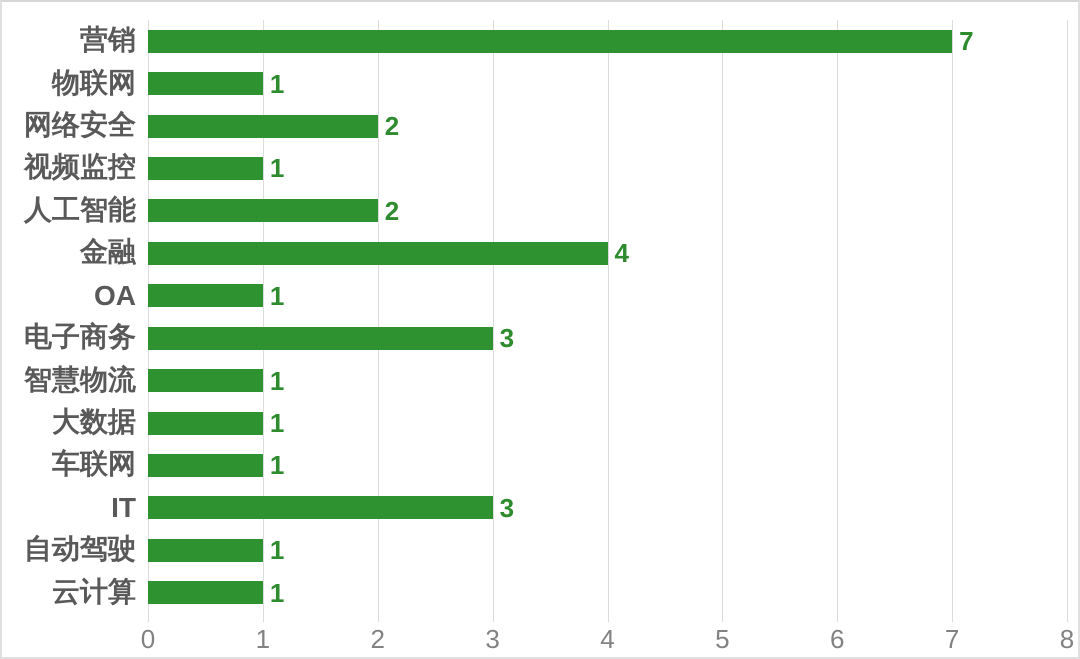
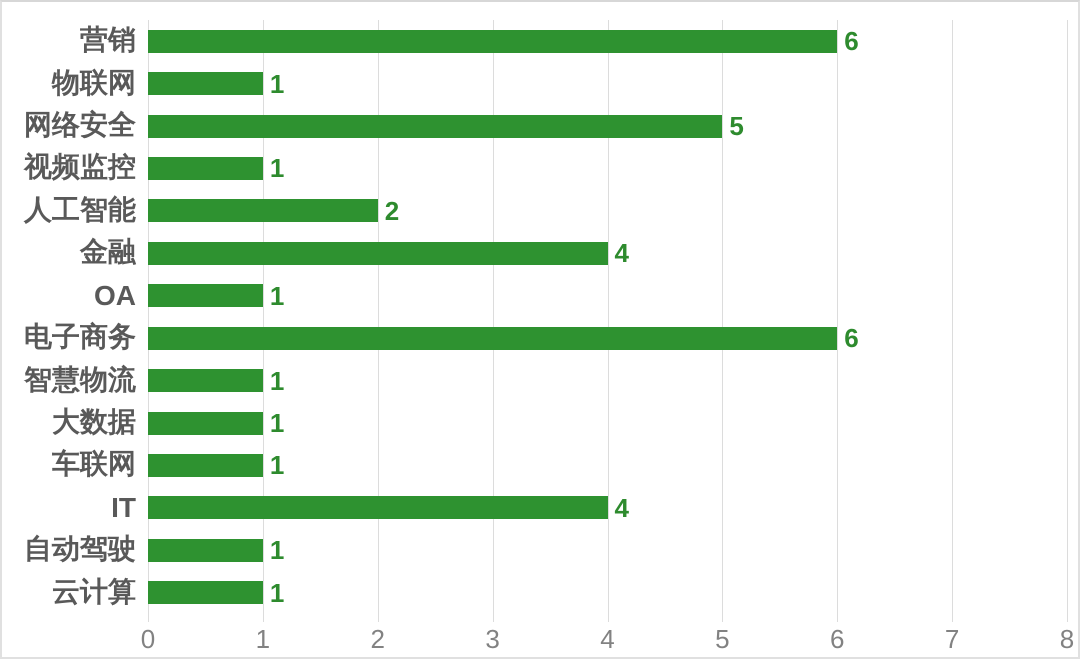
营销: 7 -> 6
网络安全: 2 -> 5
电子商务: 3 -> 6
IT: 3 -> 4
